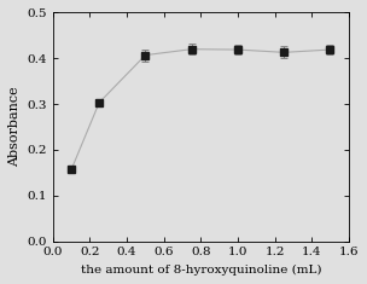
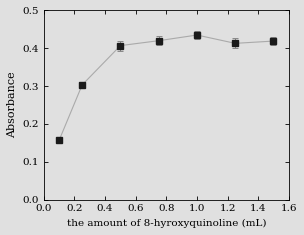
1.0: 0.419 -> 0.435
